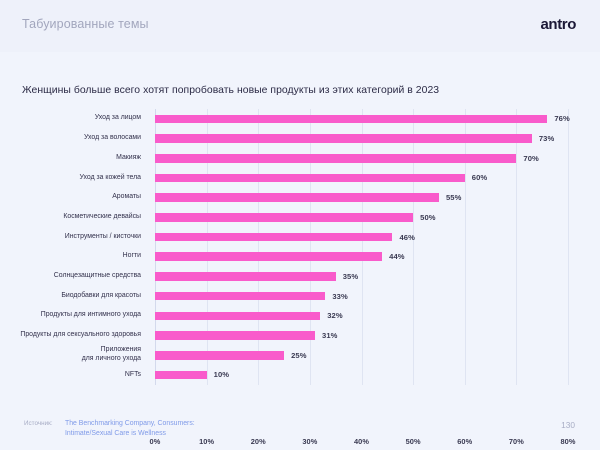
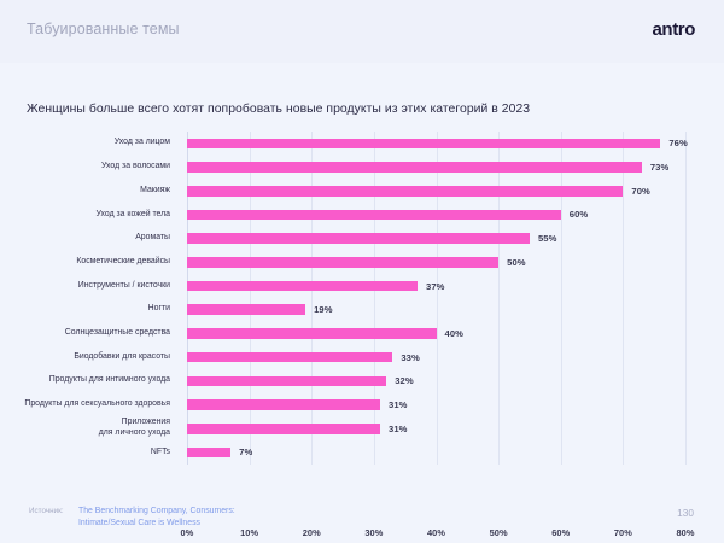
Инструменты / кисточки: 46% -> 37%
Ногти: 44% -> 19%
Солнцезащитные средства: 35% -> 40%
Приложения для личного ухода: 25% -> 31%
NFTs: 10% -> 7%
